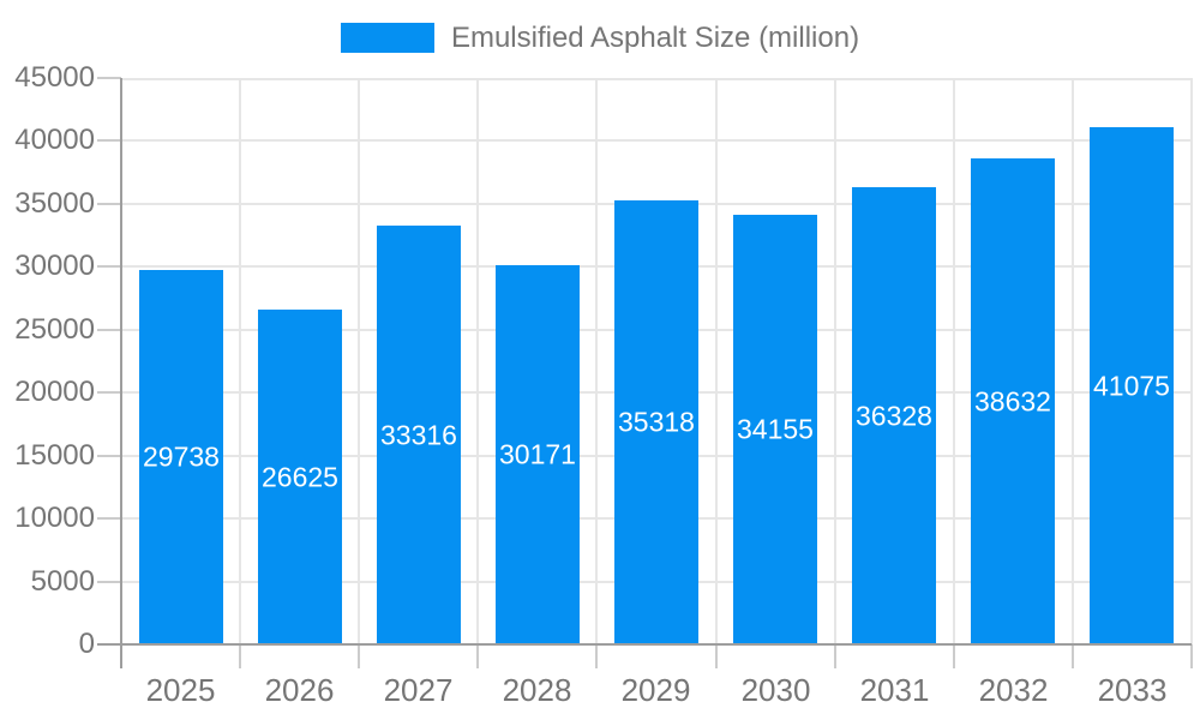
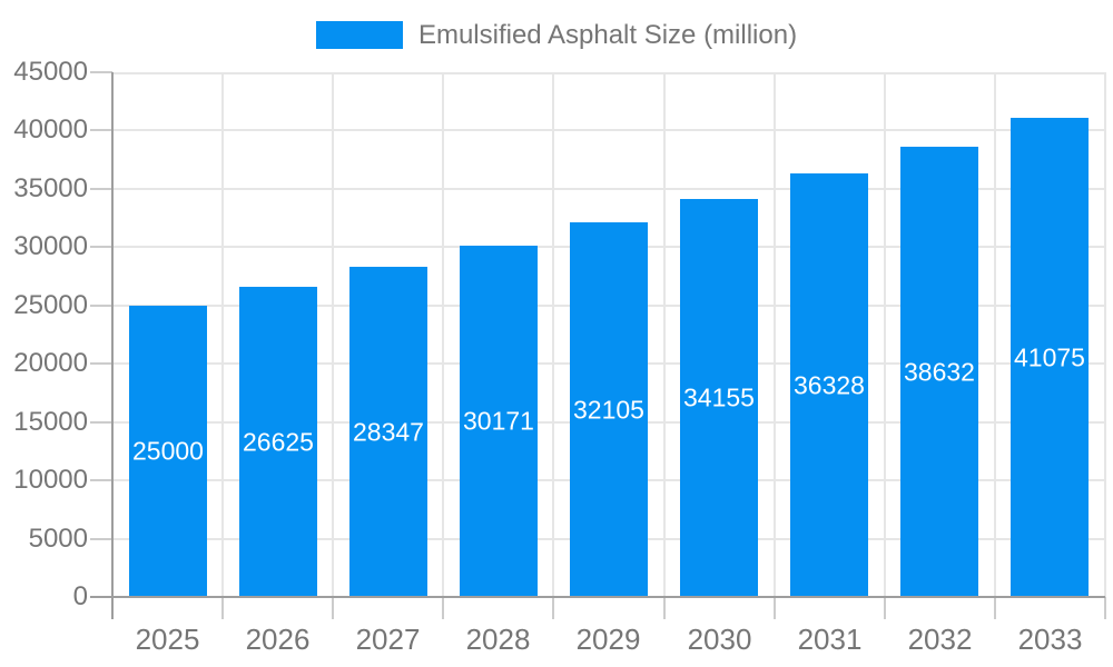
2025: 29738 -> 25000
2027: 33316 -> 28347
2029: 35318 -> 32105
